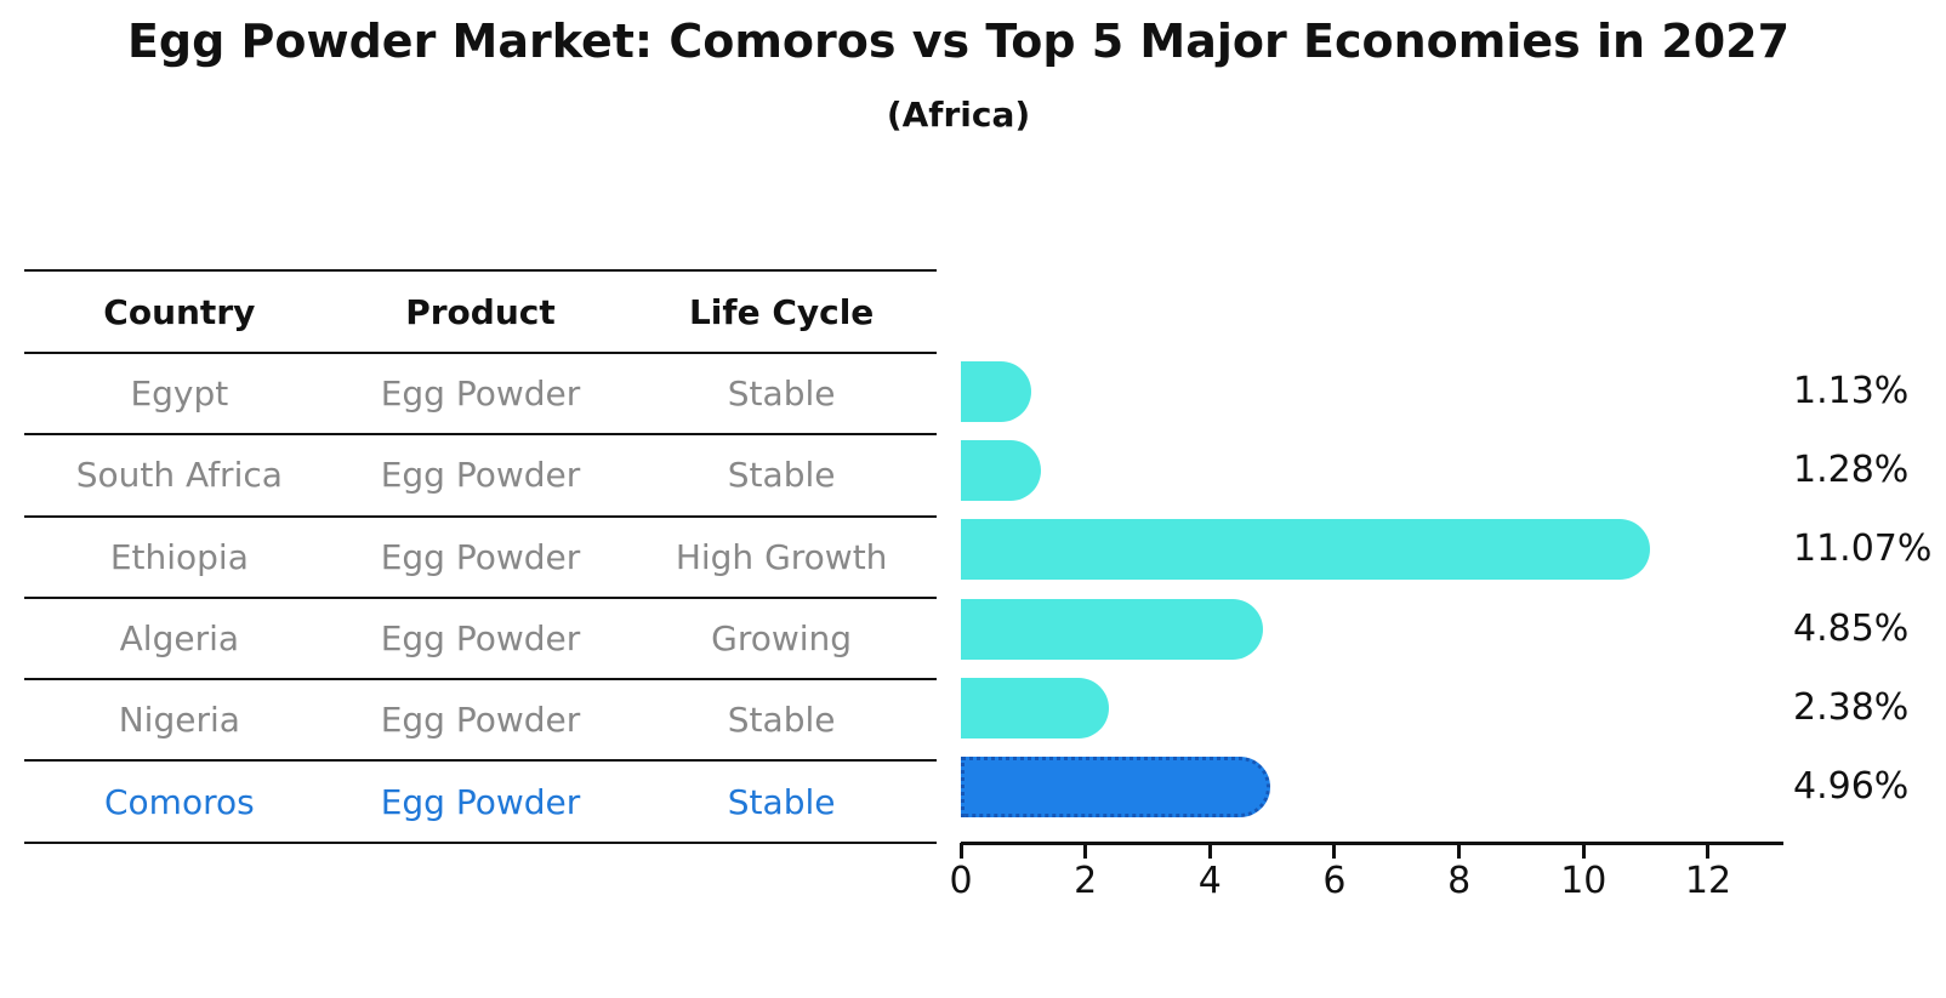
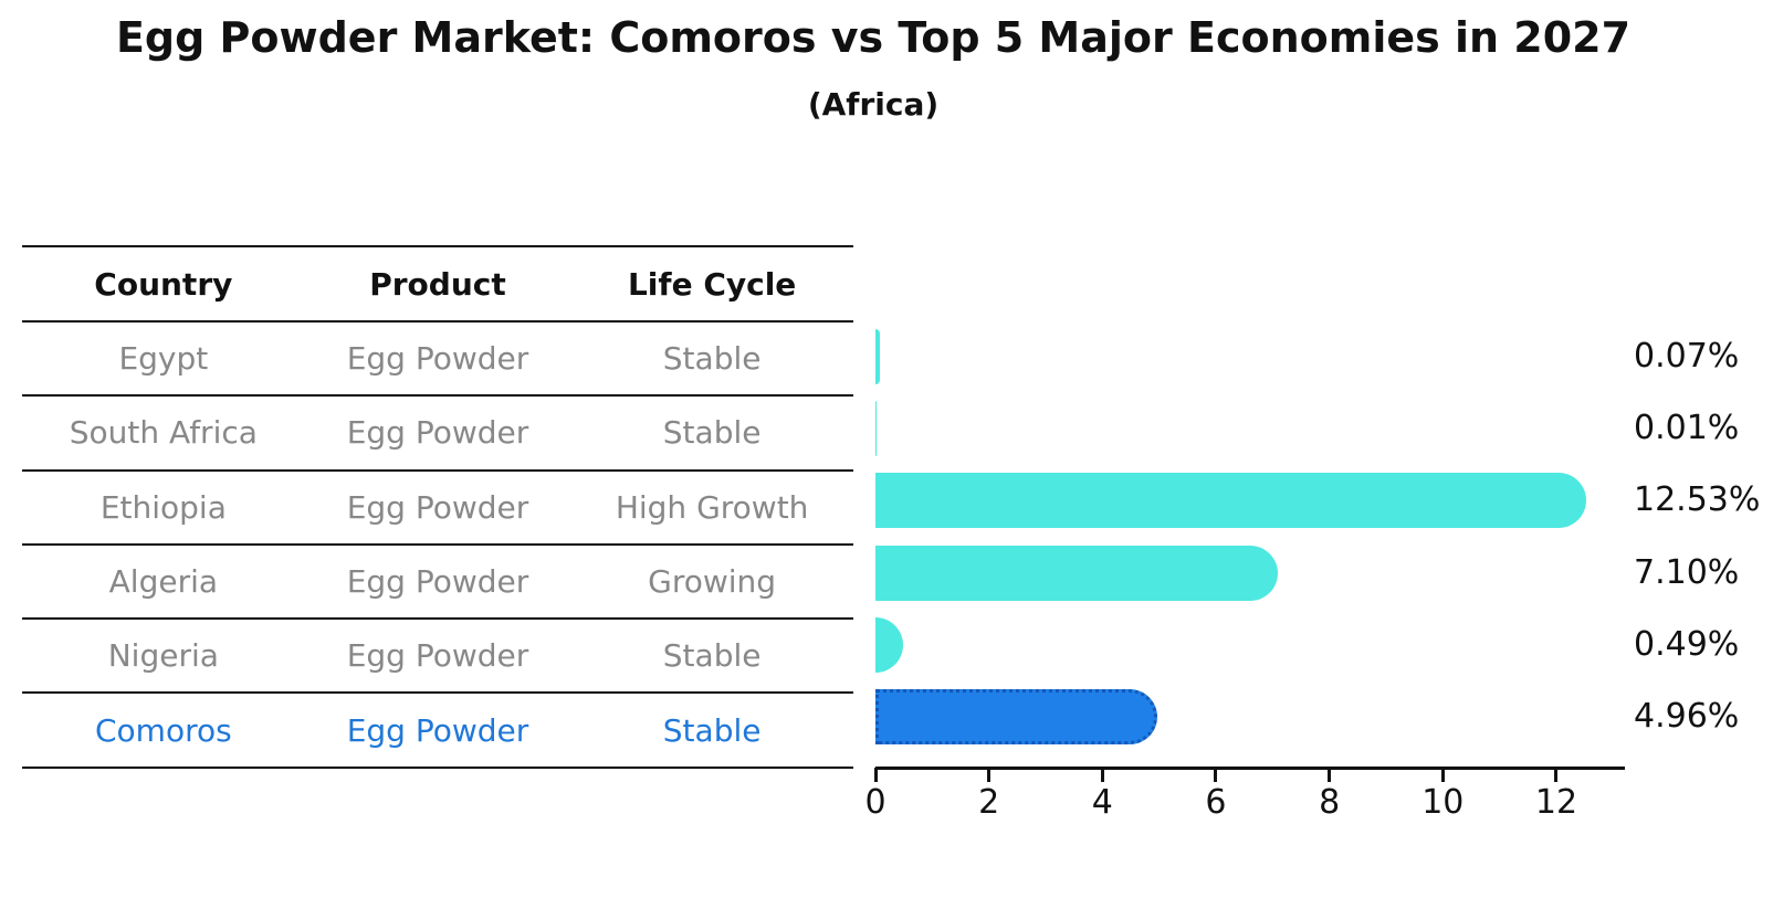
Egypt: 1.13% -> 0.07%
South Africa: 1.28% -> 0.01%
Ethiopia: 11.07% -> 12.53%
Algeria: 4.85% -> 7.10%
Nigeria: 2.38% -> 0.49%
